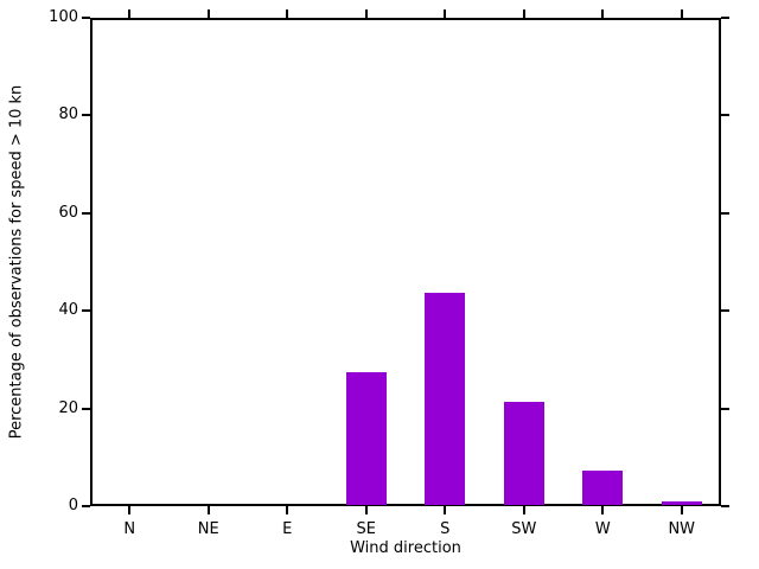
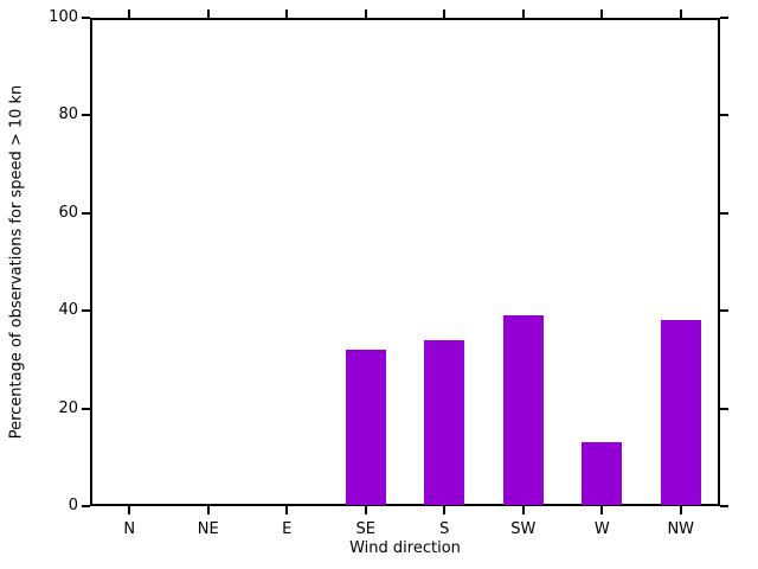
SE: 27 -> 32
S: 44 -> 34
SW: 21 -> 39
W: 7 -> 13
NW: 1 -> 38
